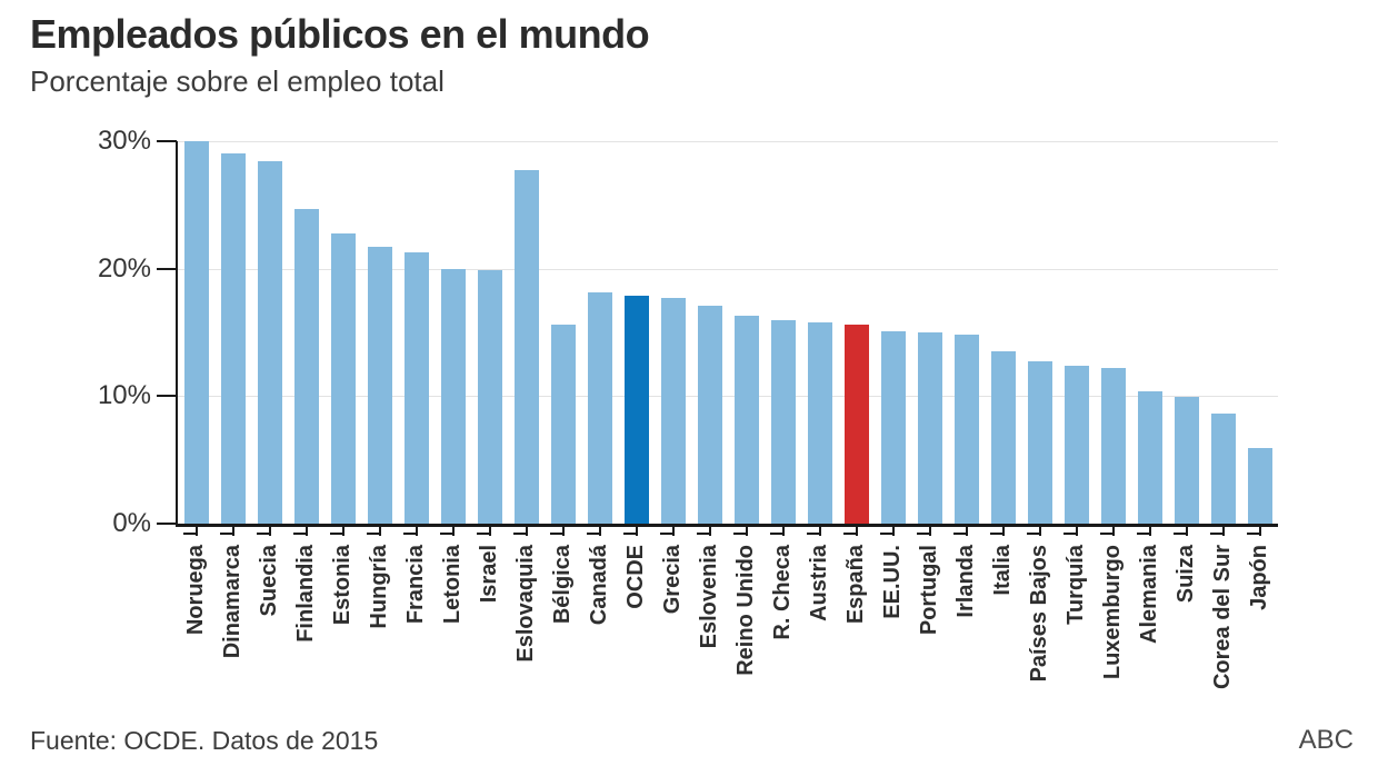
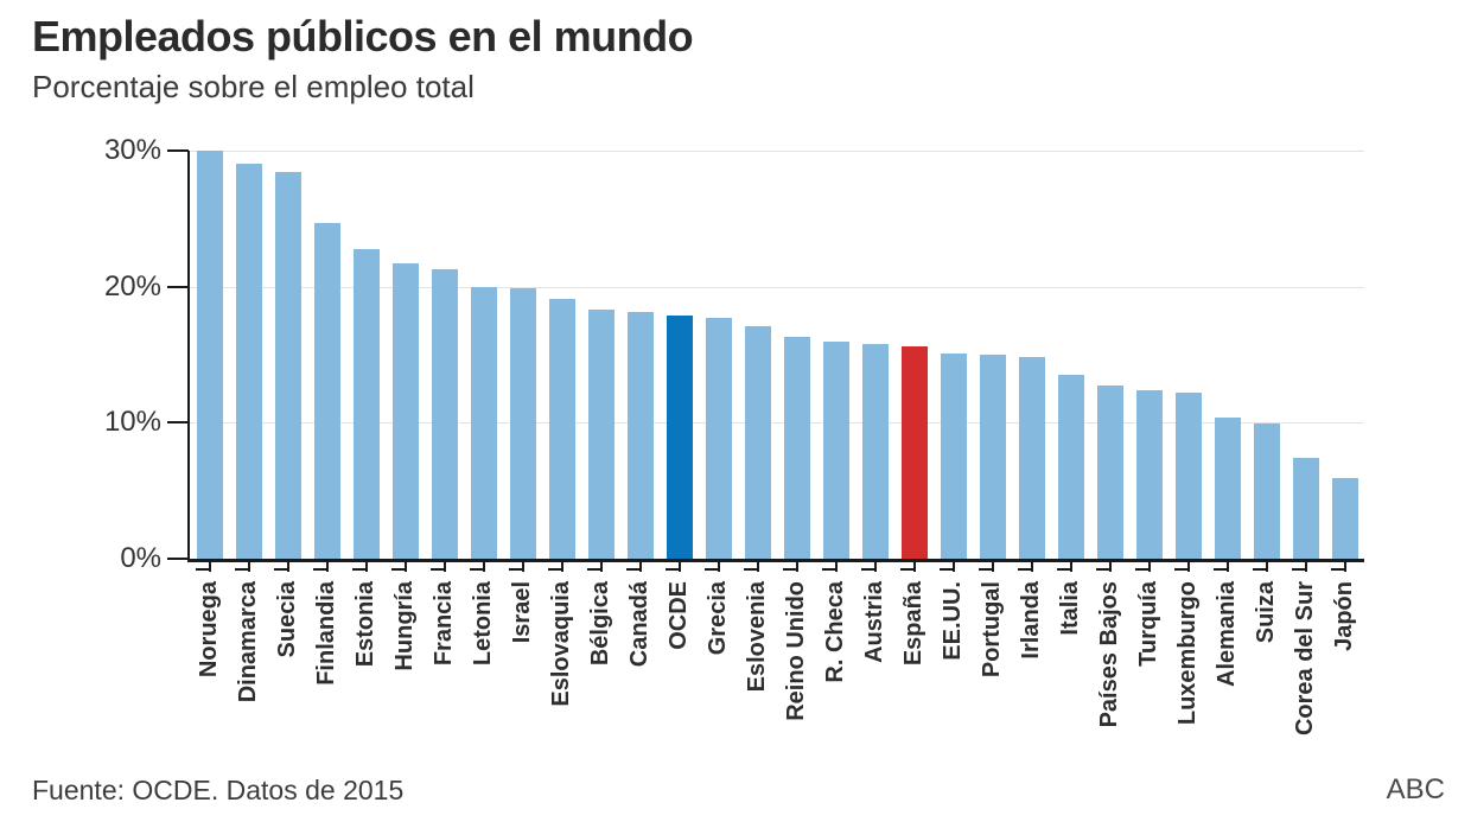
Eslovaquia: 27.7% -> 19.1%
Bélgica: 15.6% -> 18.3%
Corea del Sur: 8.6% -> 7.4%
